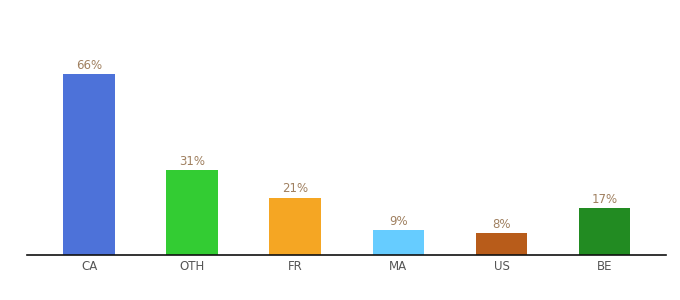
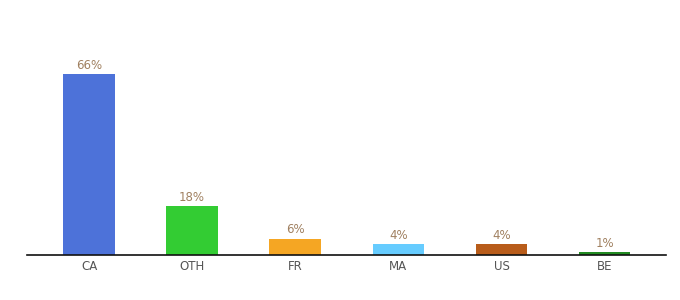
OTH: 31% -> 18%
FR: 21% -> 6%
MA: 9% -> 4%
US: 8% -> 4%
BE: 17% -> 1%
